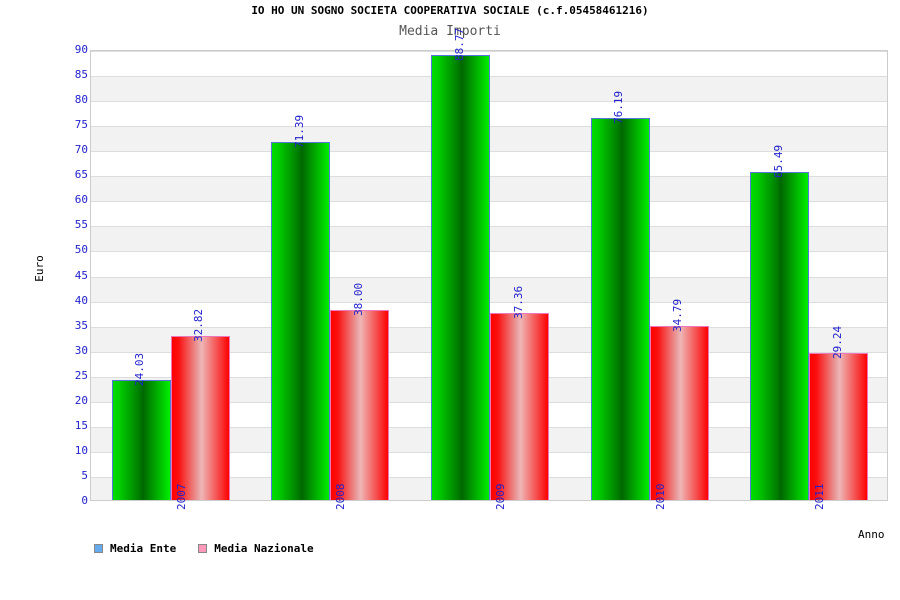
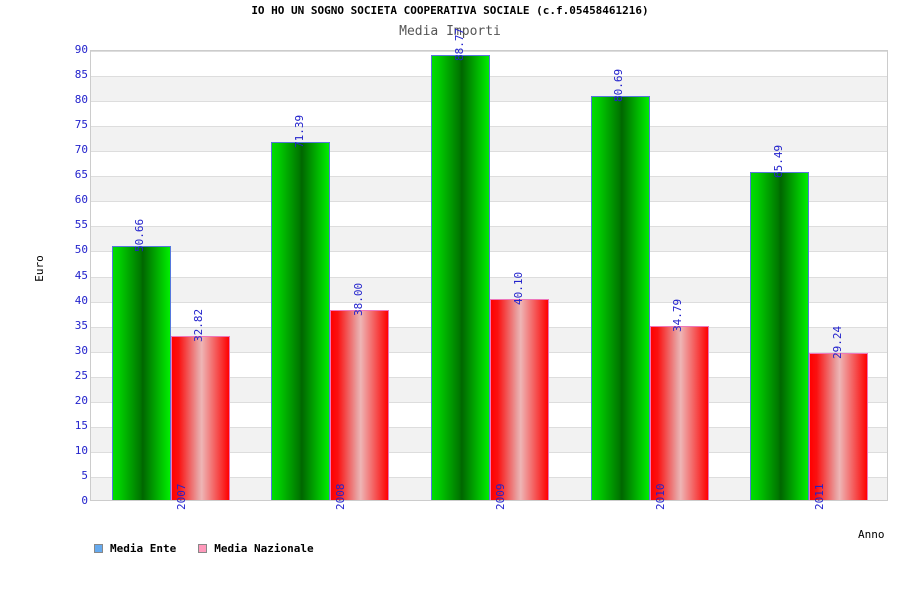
Media Ente/2007: 24.03 -> 50.66
Media Nazionale/2009: 37.36 -> 40.10
Media Ente/2010: 76.19 -> 80.69
